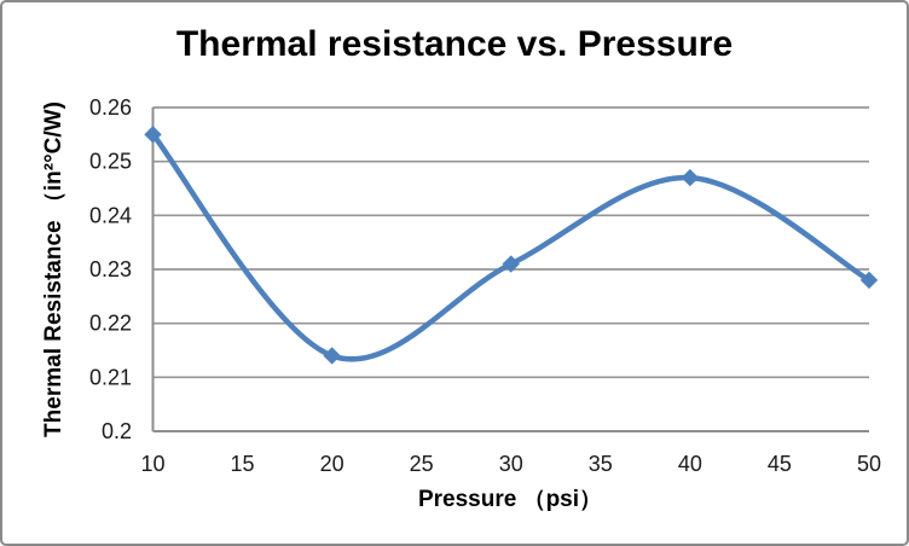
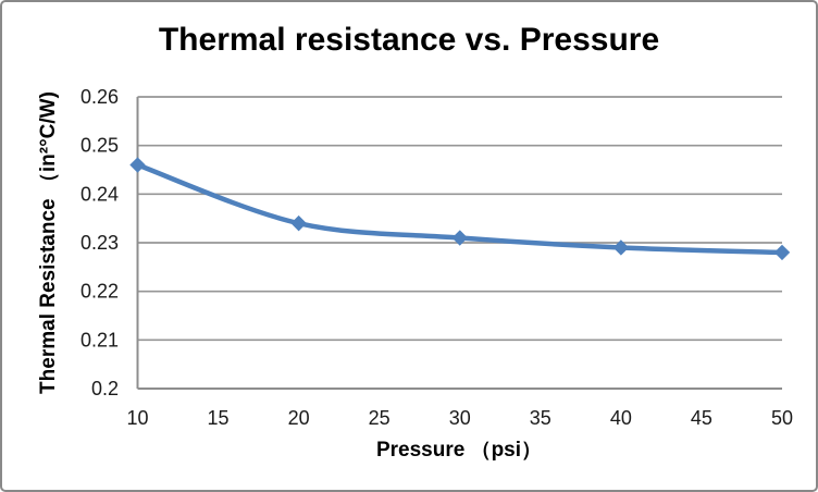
10: 0.255 -> 0.246
20: 0.214 -> 0.234
40: 0.247 -> 0.229
